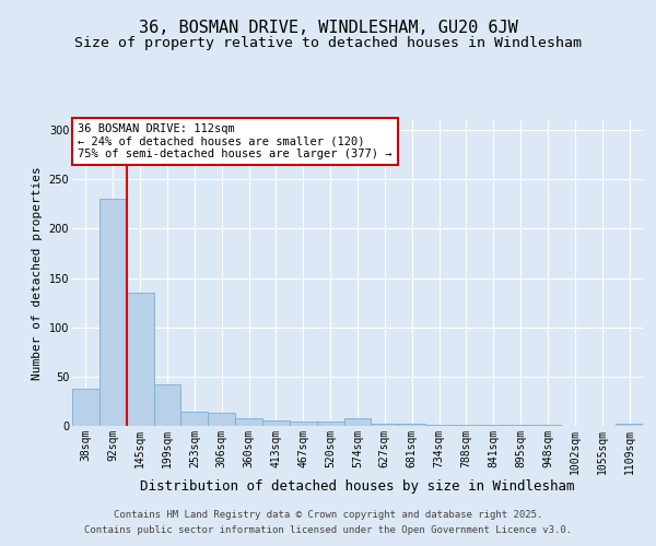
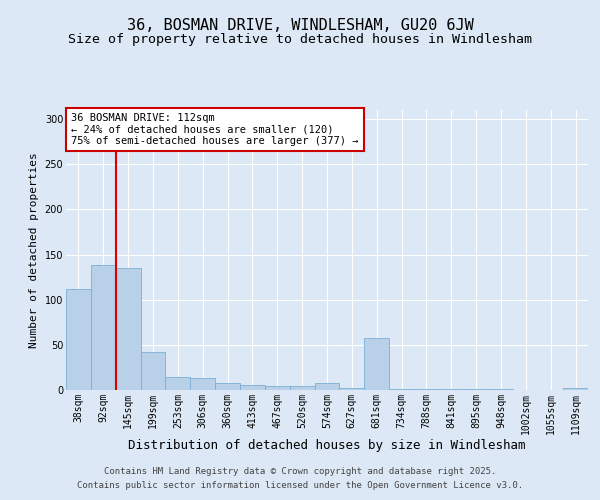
38sqm: 38 -> 112
92sqm: 230 -> 138
681sqm: 2 -> 58
